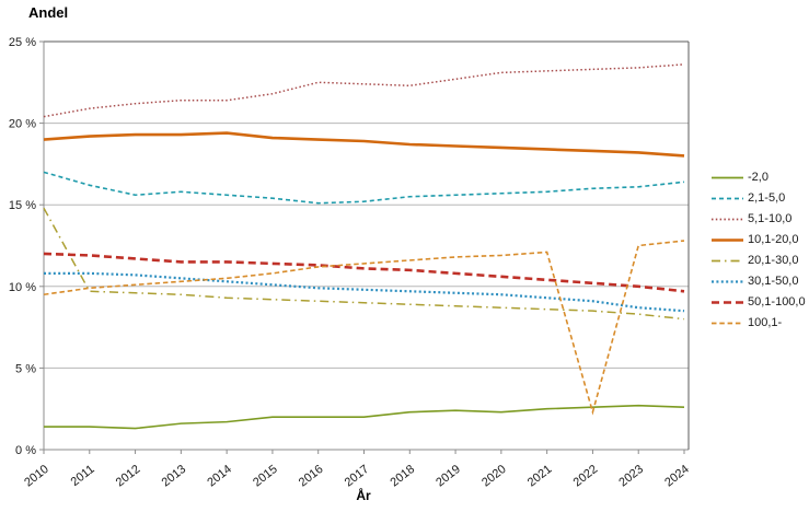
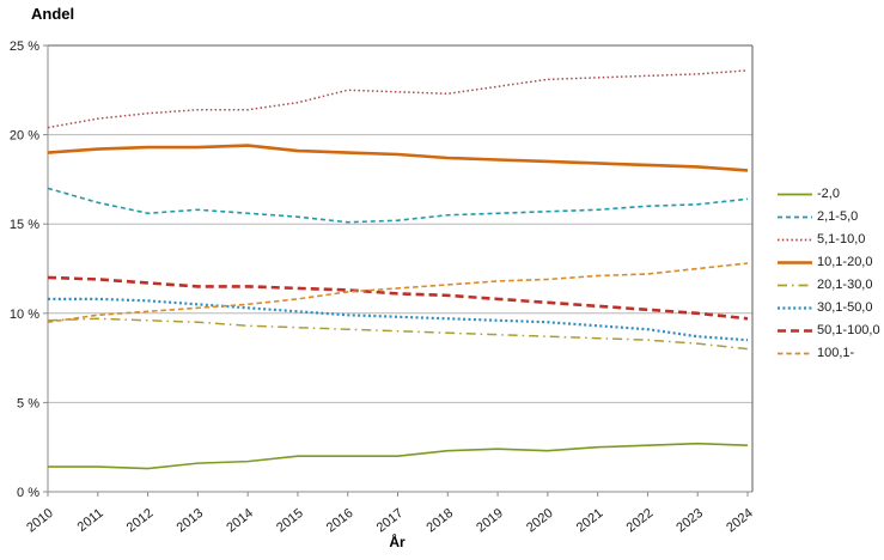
20,1-30,0/2010: 14.8% -> 9.6%
100,1-/2022: 2.3% -> 12.2%
